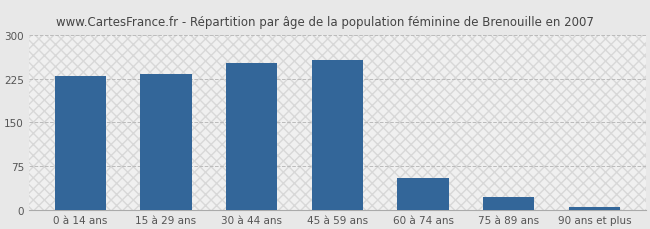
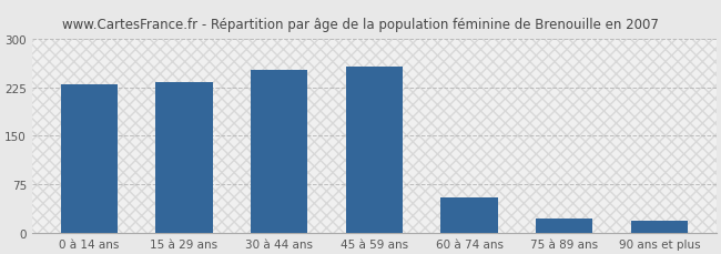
90 ans et plus: 5 -> 18
